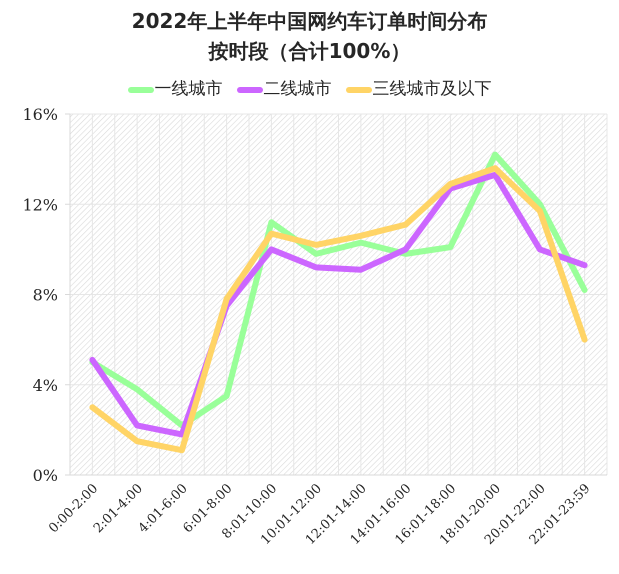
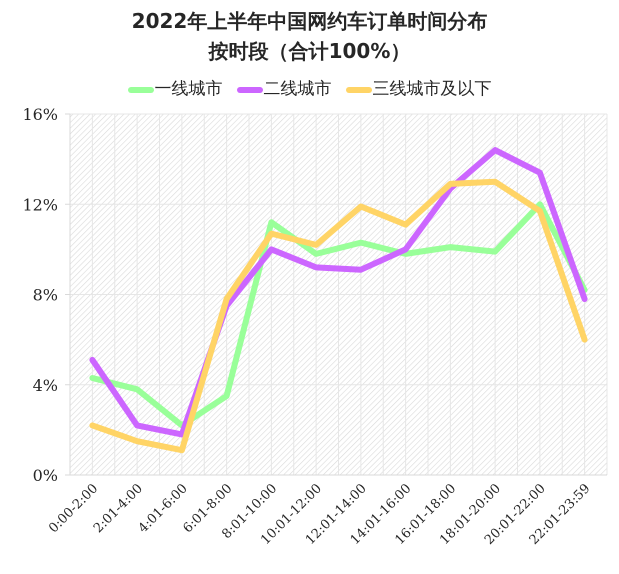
一线城市/0:00-2:00: 5.0% -> 4.3%
三线城市及以下/0:00-2:00: 3.0% -> 2.2%
三线城市及以下/12:01-14:00: 10.6% -> 11.9%
一线城市/18:01-20:00: 14.2% -> 9.9%
二线城市/18:01-20:00: 13.3% -> 14.4%
三线城市及以下/18:01-20:00: 13.6% -> 13.0%
二线城市/20:01-22:00: 10.0% -> 13.4%
二线城市/22:01-23:59: 9.3% -> 7.8%
